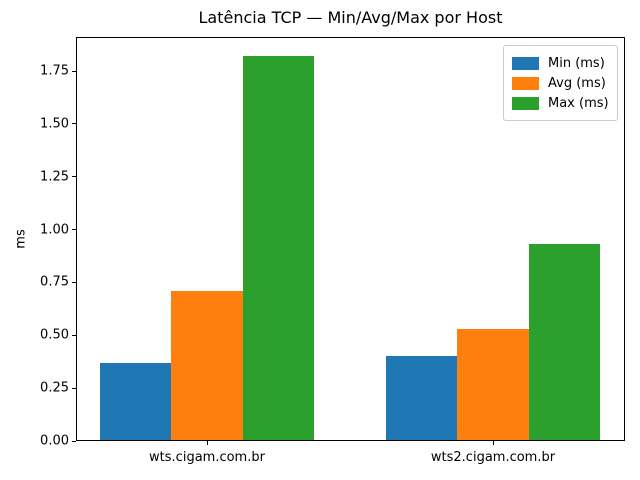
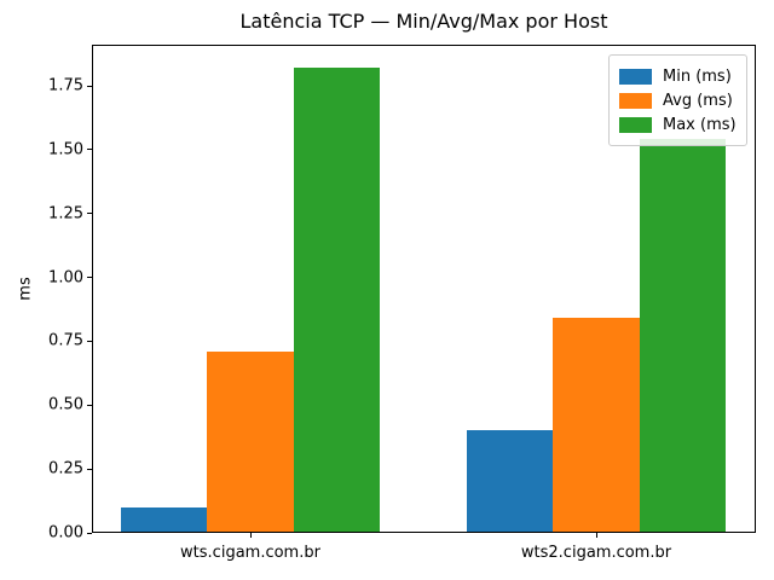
Min (ms)/wts.cigam.com.br: 0.37 -> 0.10
Avg (ms)/wts2.cigam.com.br: 0.53 -> 0.84
Max (ms)/wts2.cigam.com.br: 0.93 -> 1.54
